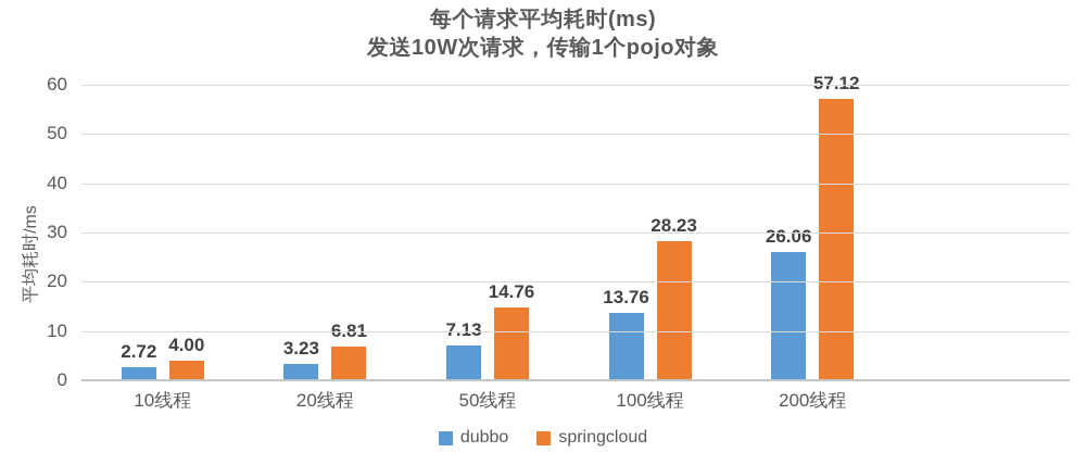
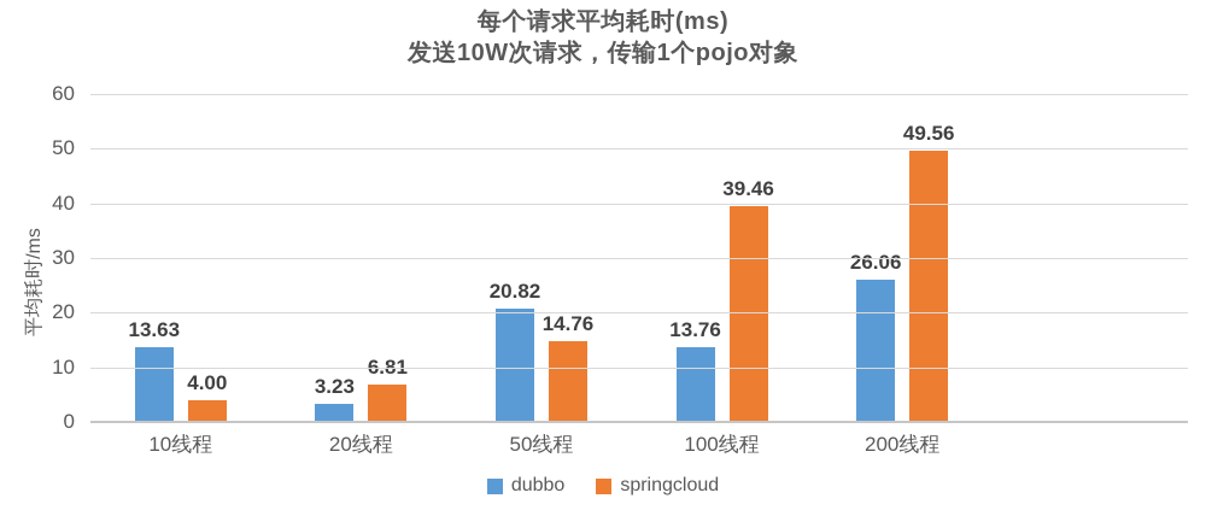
dubbo/10线程: 2.72 -> 13.63
dubbo/50线程: 7.13 -> 20.82
springcloud/100线程: 28.23 -> 39.46
springcloud/200线程: 57.12 -> 49.56
